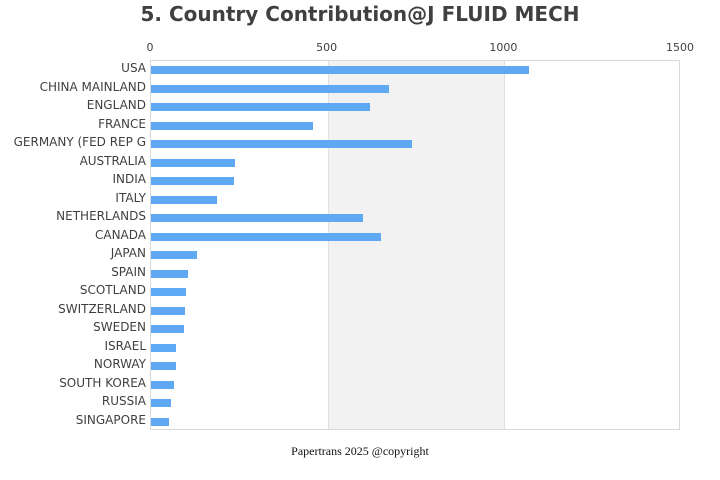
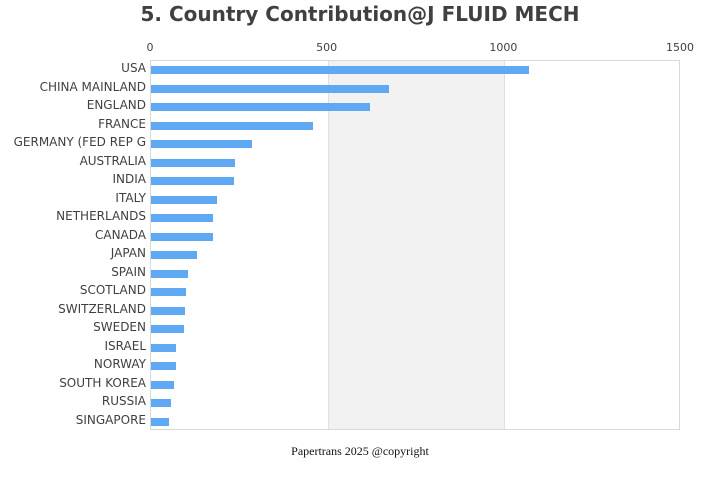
GERMANY (FED REP G: 740 -> 290
NETHERLANDS: 600 -> 180
CANADA: 650 -> 180
